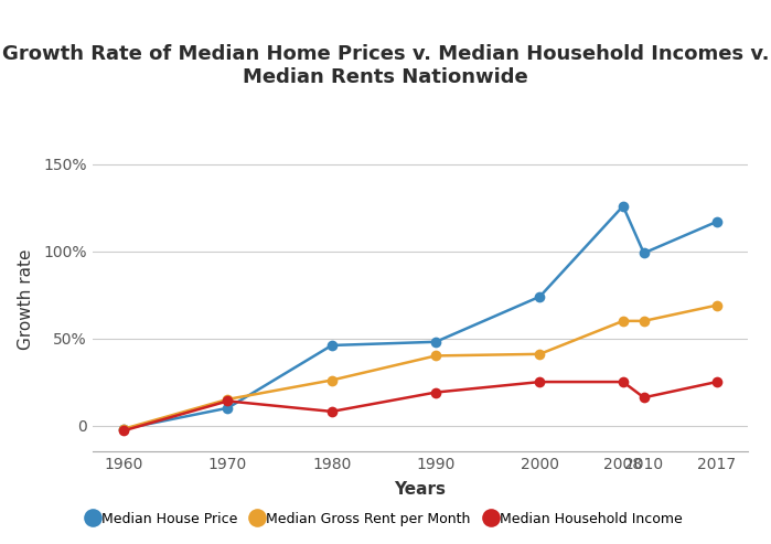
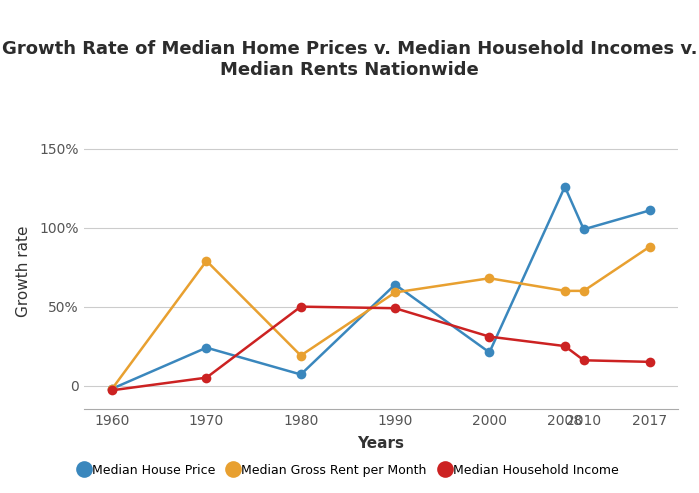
Median House Price/1970: 10% -> 24%
Median Gross Rent per Month/1970: 15% -> 79%
Median Household Income/1970: 14% -> 5%
Median House Price/1980: 46% -> 7%
Median Gross Rent per Month/1980: 26% -> 19%
Median Household Income/1980: 8% -> 50%
Median House Price/1990: 48% -> 64%
Median Gross Rent per Month/1990: 40% -> 59%
Median Household Income/1990: 19% -> 49%
Median House Price/2000: 74% -> 21%
Median Gross Rent per Month/2000: 41% -> 68%
Median Household Income/2000: 25% -> 31%
Median House Price/2017: 117% -> 111%
Median Gross Rent per Month/2017: 69% -> 88%
Median Household Income/2017: 25% -> 15%
